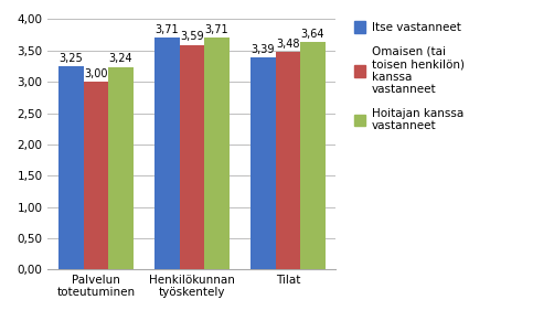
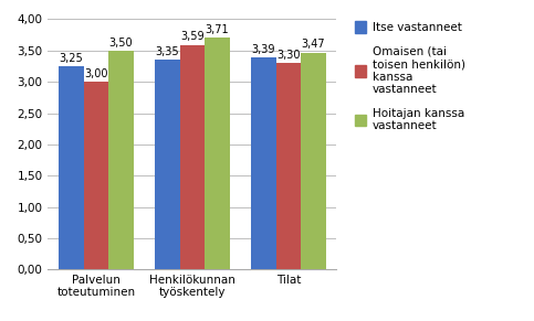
Hoitajan kanssa vastanneet/Palvelun toteutuminen: 3,24 -> 3,50
Itse vastanneet/Henkilökunnan työskentely: 3,71 -> 3,35
Omaisen (tai toisen henkilön) kanssa vastanneet/Tilat: 3,48 -> 3,30
Hoitajan kanssa vastanneet/Tilat: 3,64 -> 3,47
